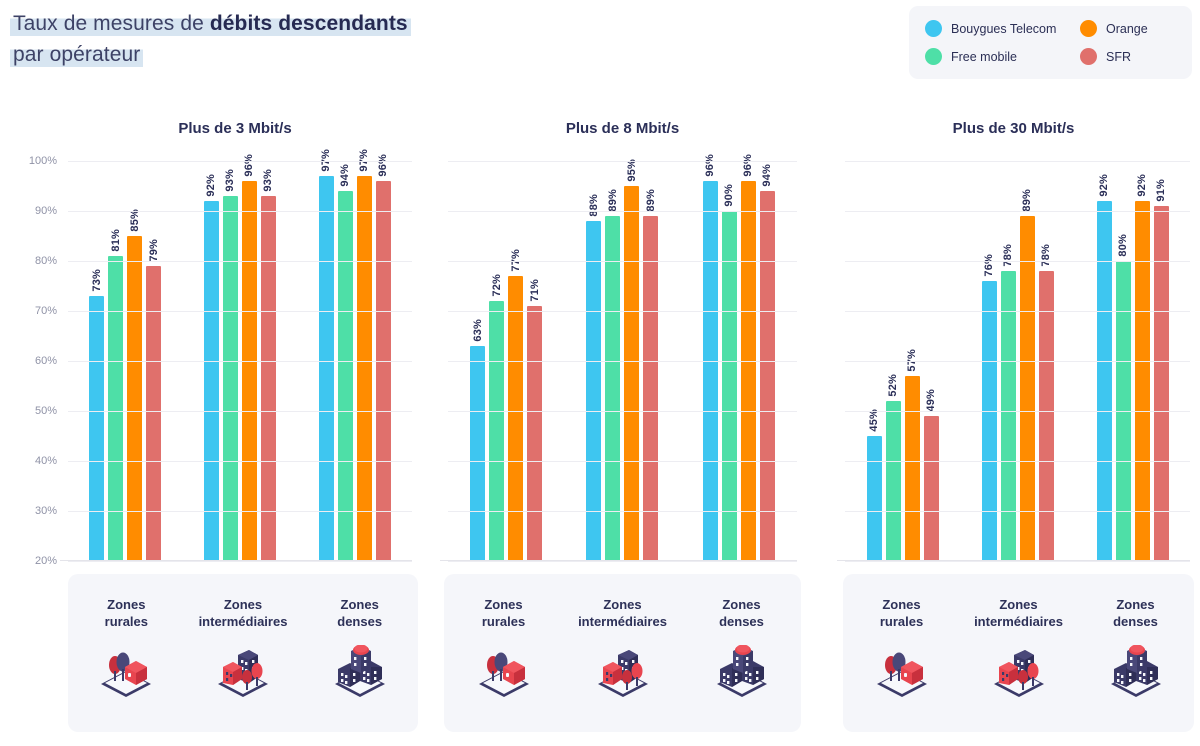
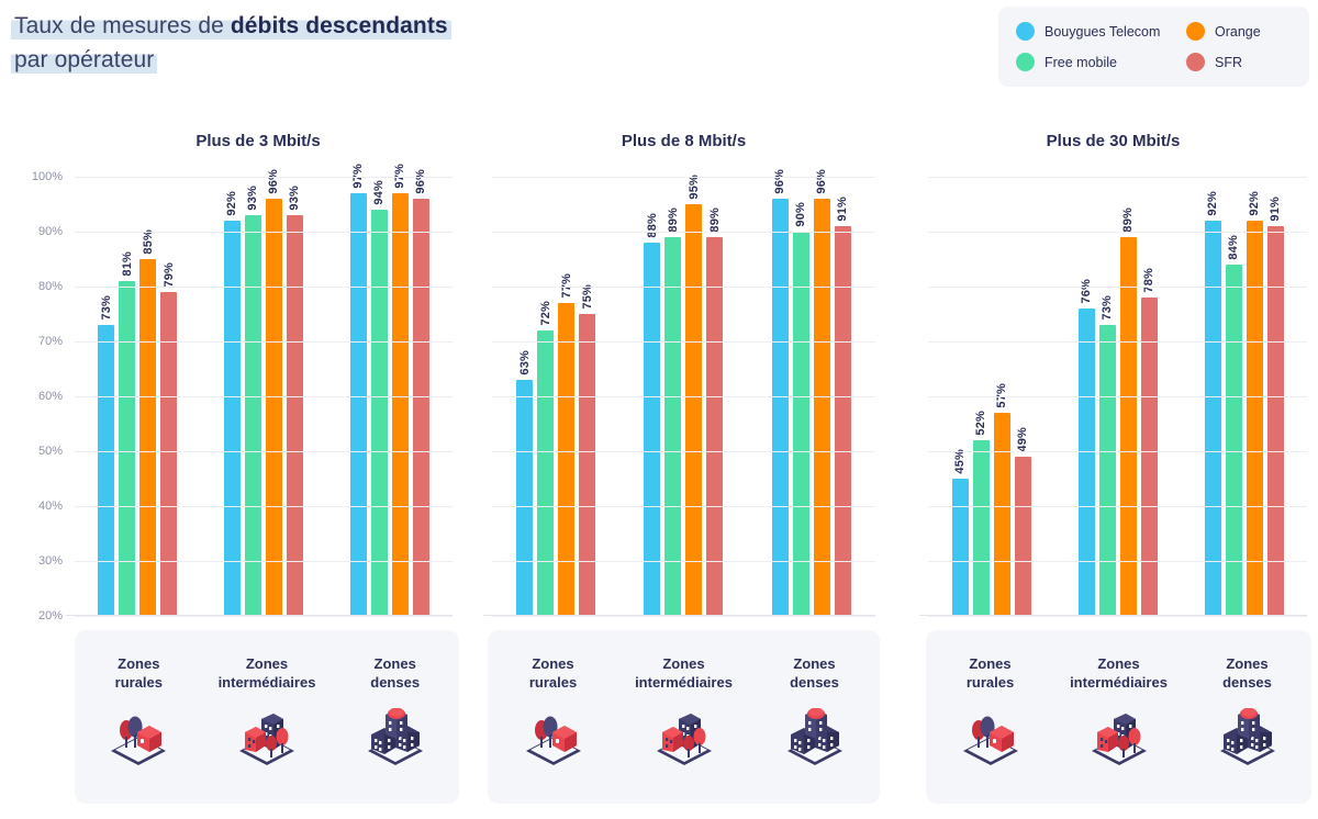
Plus de 8 Mbit/s/SFR/Zones rurales: 71% -> 75%
Plus de 8 Mbit/s/SFR/Zones denses: 94% -> 91%
Plus de 30 Mbit/s/Free mobile/Zones intermédiaires: 78% -> 73%
Plus de 30 Mbit/s/Free mobile/Zones denses: 80% -> 84%
